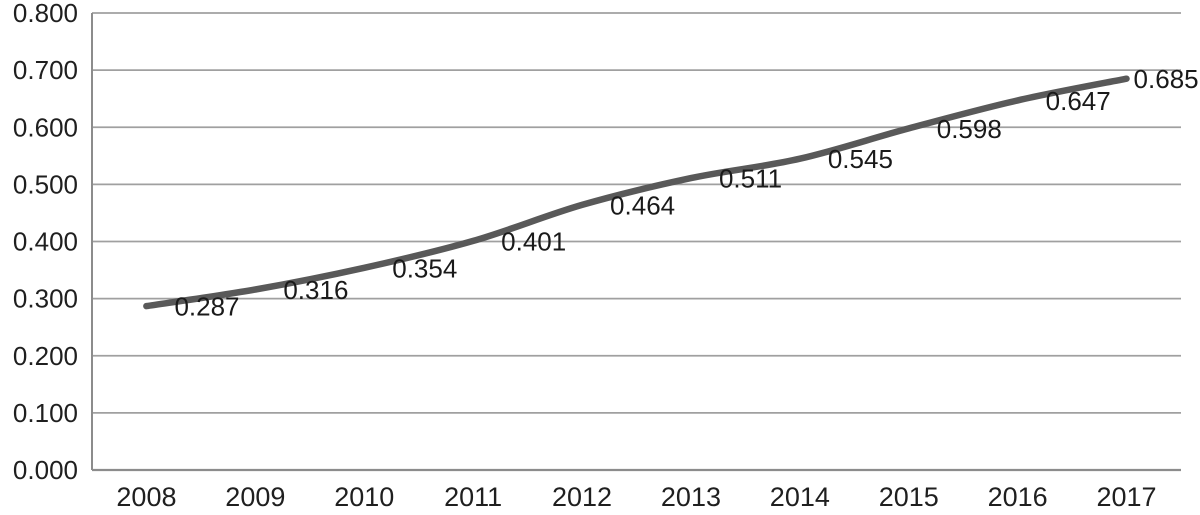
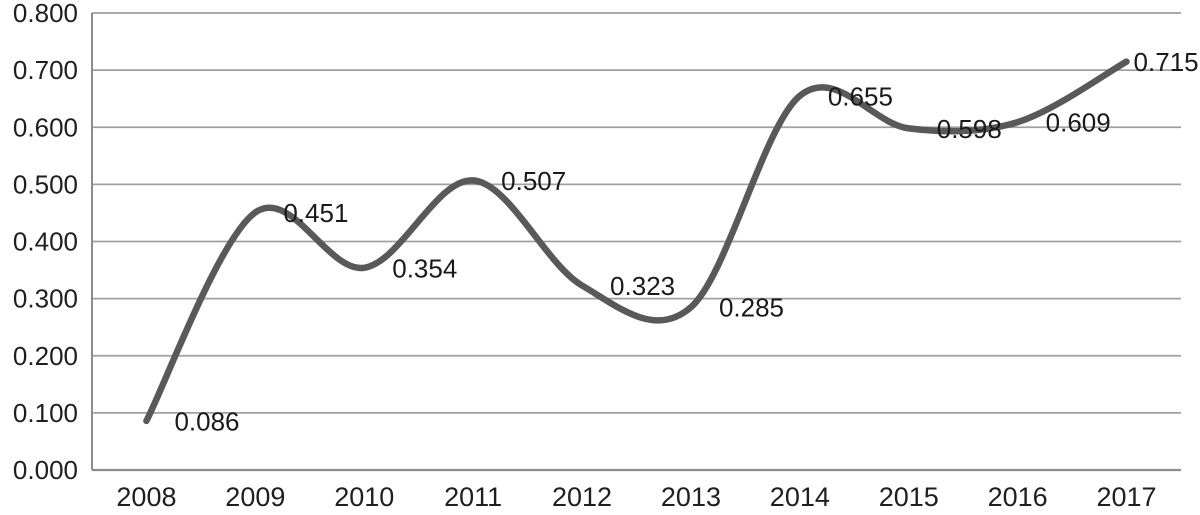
2008: 0.287 -> 0.086
2009: 0.316 -> 0.451
2011: 0.401 -> 0.507
2012: 0.464 -> 0.323
2013: 0.511 -> 0.285
2014: 0.545 -> 0.655
2016: 0.647 -> 0.609
2017: 0.685 -> 0.715
